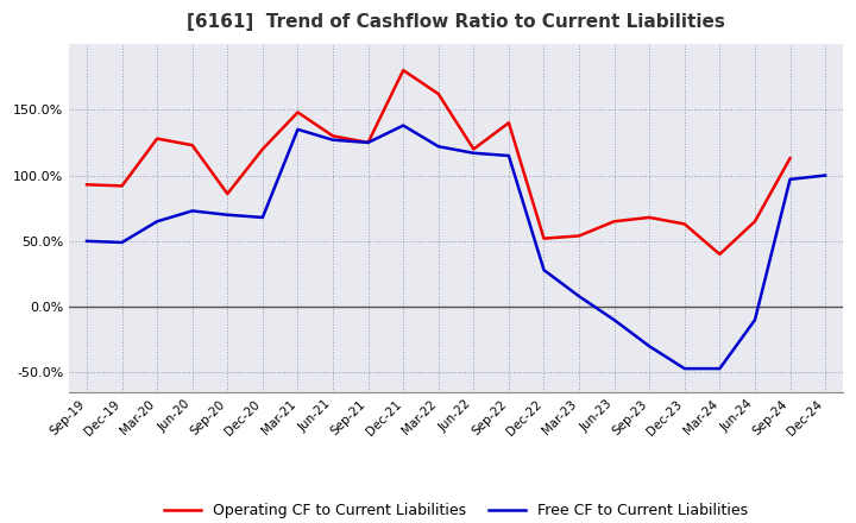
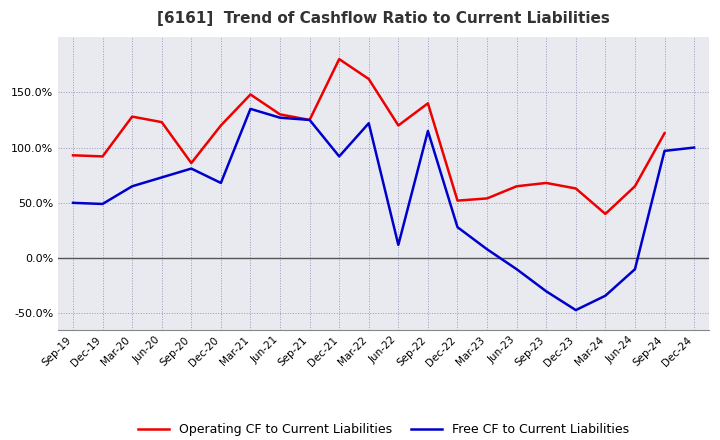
Free CF to Current Liabilities/Sep-20: 70% -> 81%
Free CF to Current Liabilities/Dec-21: 138% -> 92%
Free CF to Current Liabilities/Jun-22: 117% -> 12%
Free CF to Current Liabilities/Mar-24: -47% -> -34%
